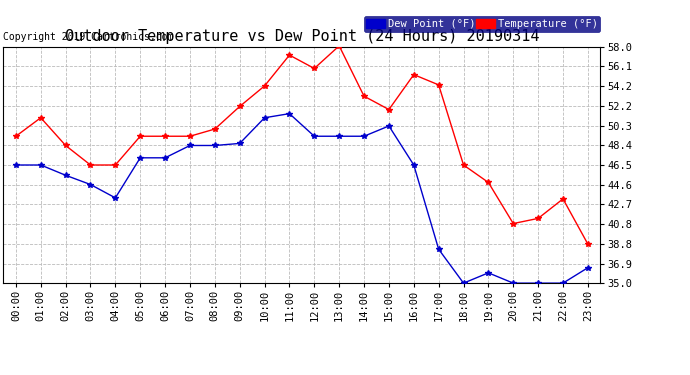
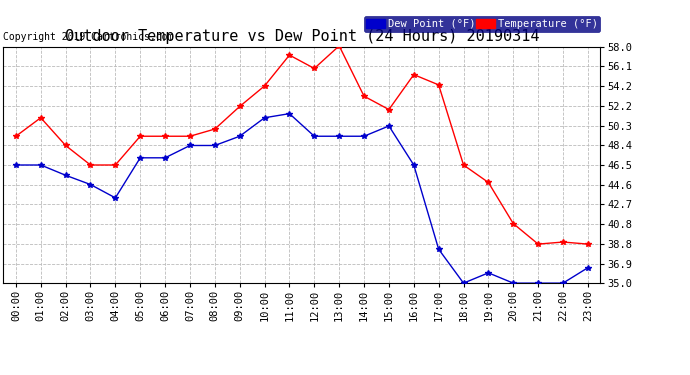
Dew Point (°F)/09:00: 48.6 -> 49.3
Temperature (°F)/21:00: 41.3 -> 38.8
Temperature (°F)/22:00: 43.2 -> 39.0
